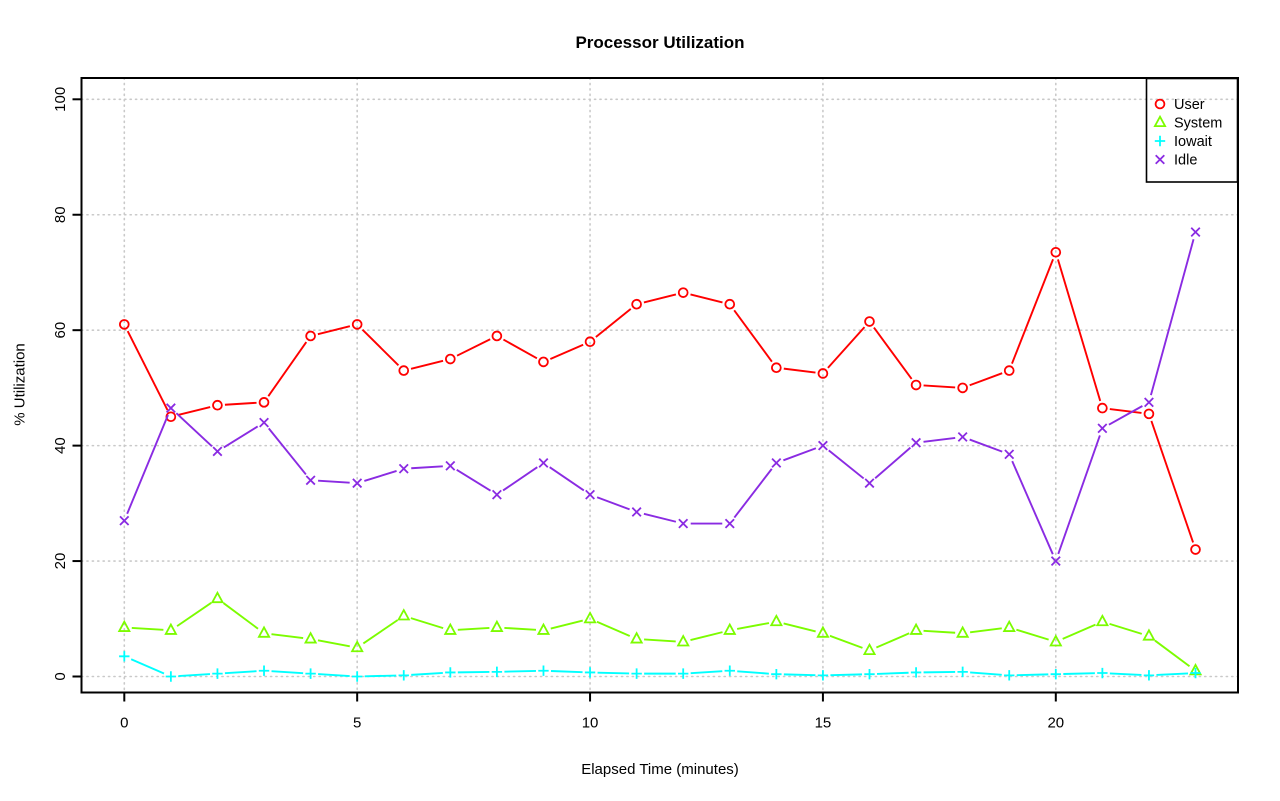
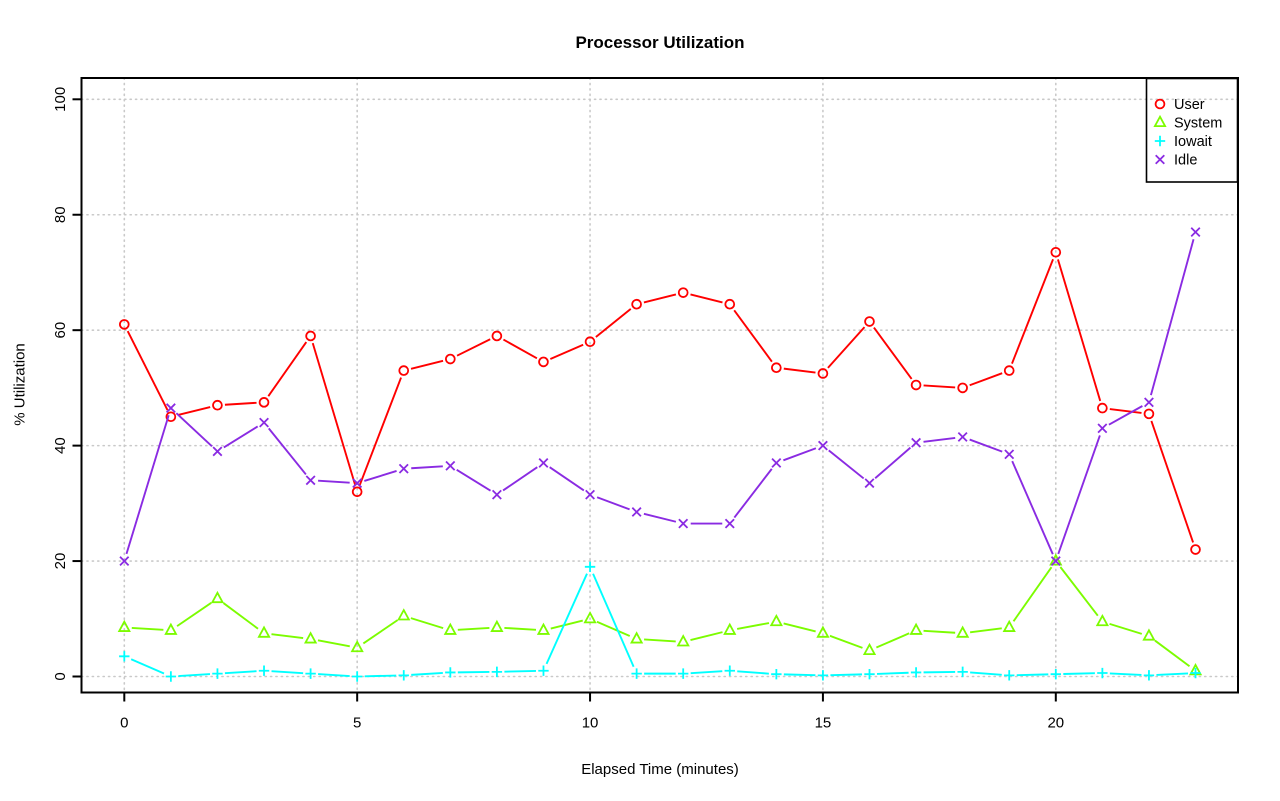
Idle/0: 27 -> 20
User/5: 61 -> 32
Iowait/10: 1 -> 19
System/20: 6 -> 20
